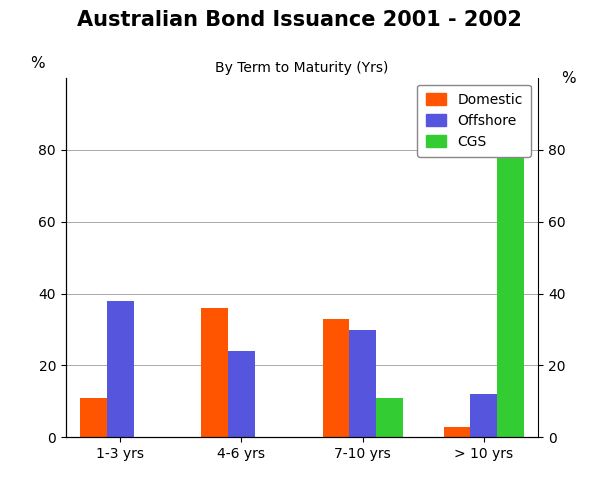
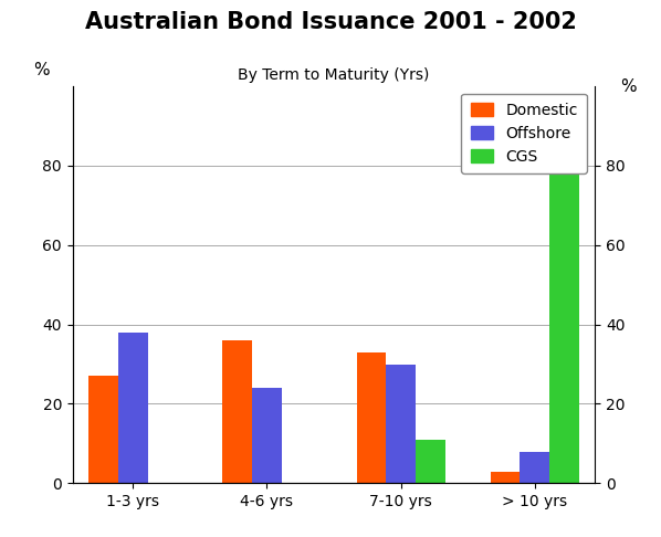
Domestic/1-3 yrs: 11 -> 27
Offshore/> 10 yrs: 12 -> 8
